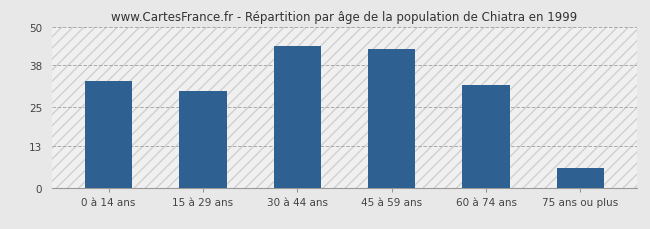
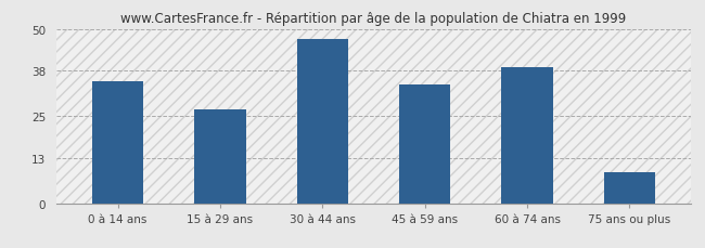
0 à 14 ans: 33 -> 35
15 à 29 ans: 30 -> 27
30 à 44 ans: 44 -> 47
45 à 59 ans: 43 -> 34
60 à 74 ans: 32 -> 39
75 ans ou plus: 6 -> 9
